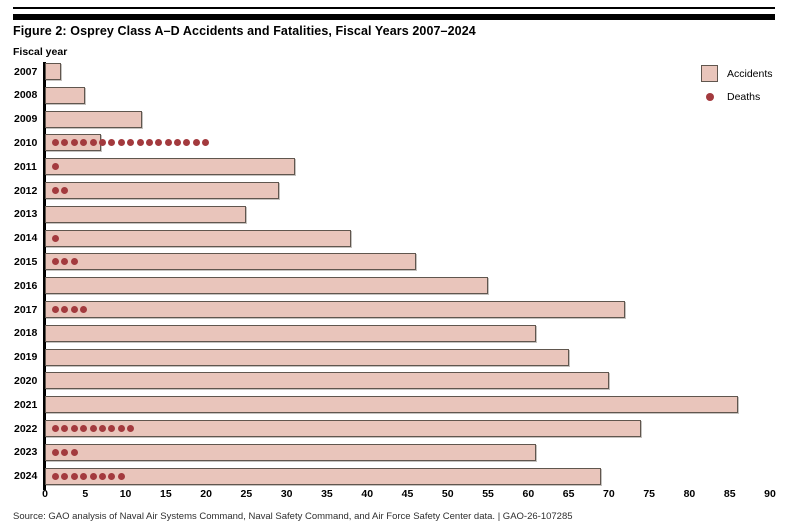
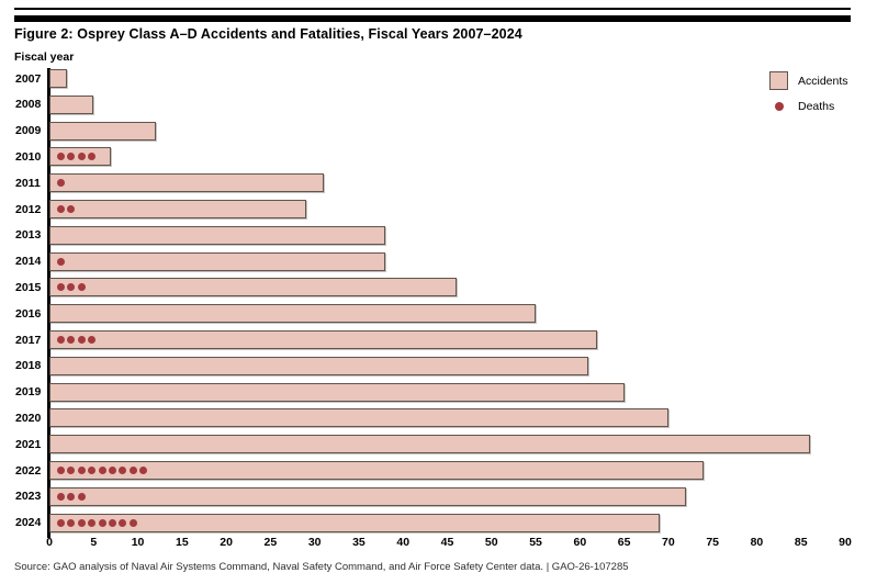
Deaths/2010: 17 -> 4
Accidents/2013: 25 -> 38
Accidents/2017: 72 -> 62
Accidents/2023: 61 -> 72
